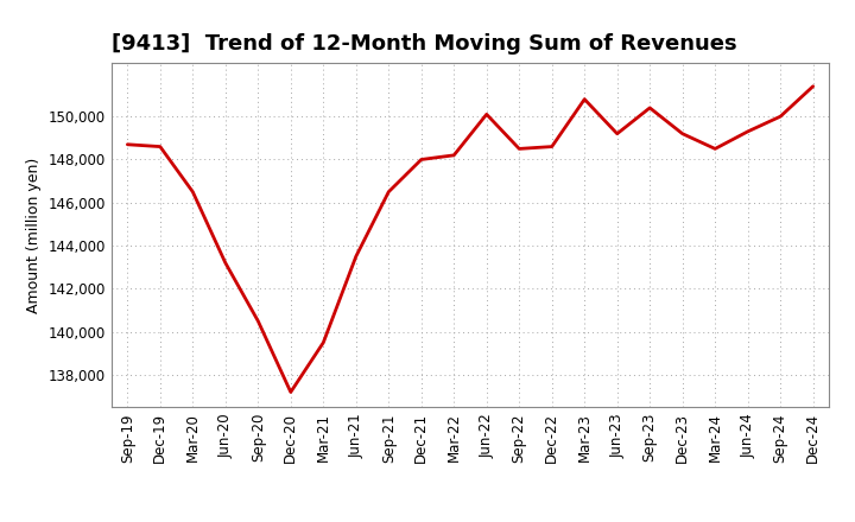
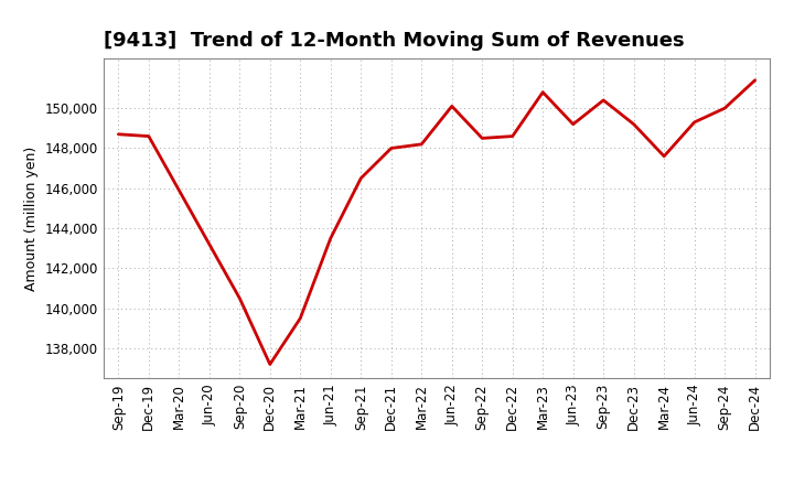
Mar-20: 146,500 -> 145,900
Mar-24: 148,500 -> 147,600
